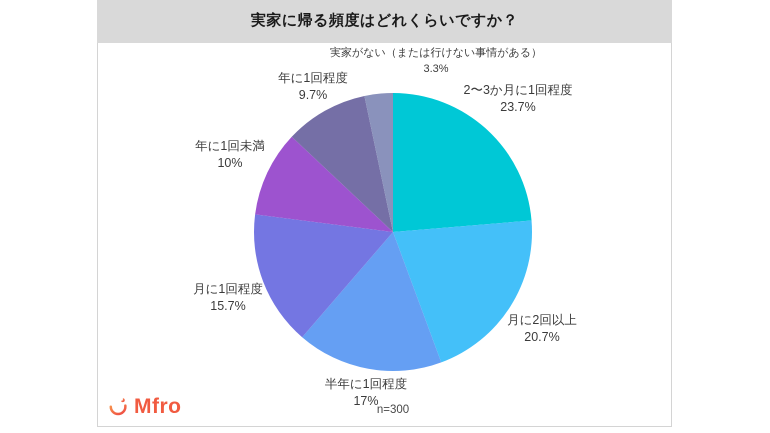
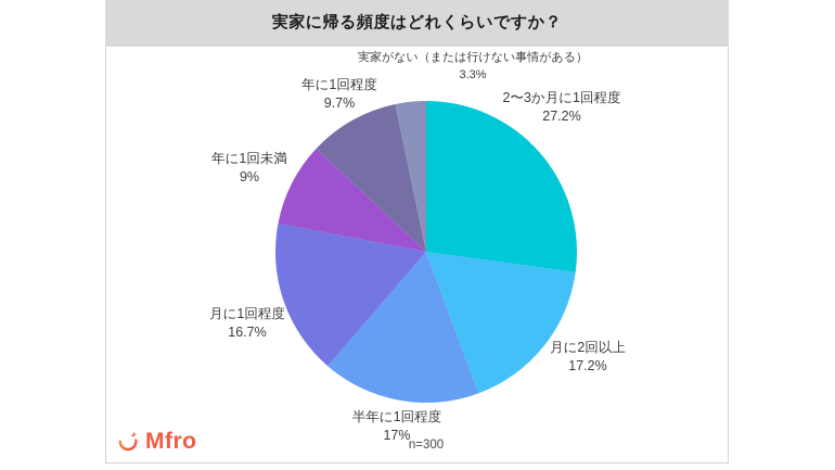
2〜3か月に1回程度: 23.7% -> 27.2%
月に2回以上: 20.7% -> 17.2%
月に1回程度: 15.7% -> 16.7%
年に1回未満: 10% -> 9%
